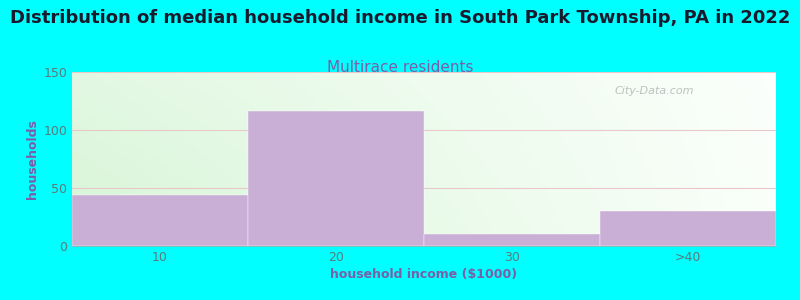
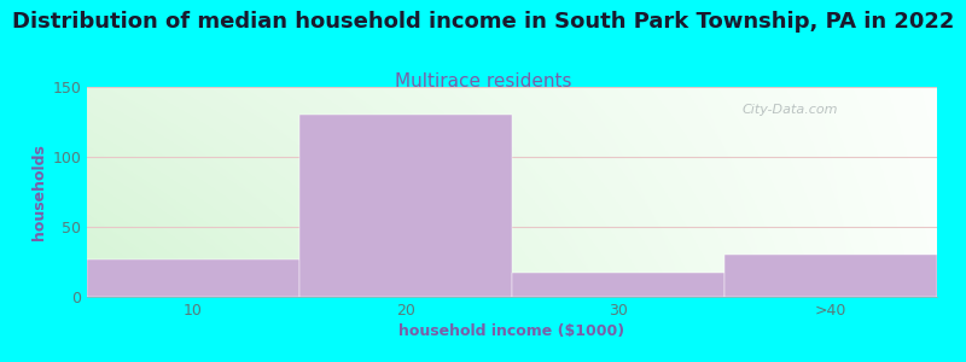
10: 44 -> 27
20: 116 -> 130
30: 10 -> 17
